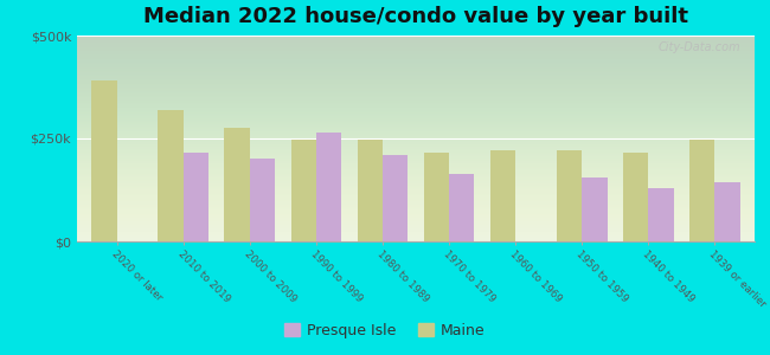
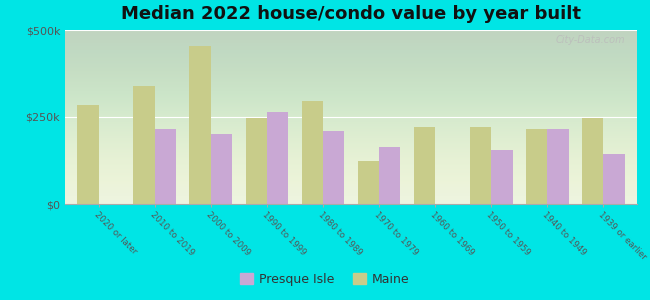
Maine/2020 or later: $390k -> $285k
Maine/2010 to 2019: $320k -> $340k
Maine/2000 to 2009: $275k -> $455k
Maine/1980 to 1989: $248k -> $295k
Maine/1970 to 1979: $215k -> $125k
Presque Isle/1940 to 1949: $130k -> $215k
